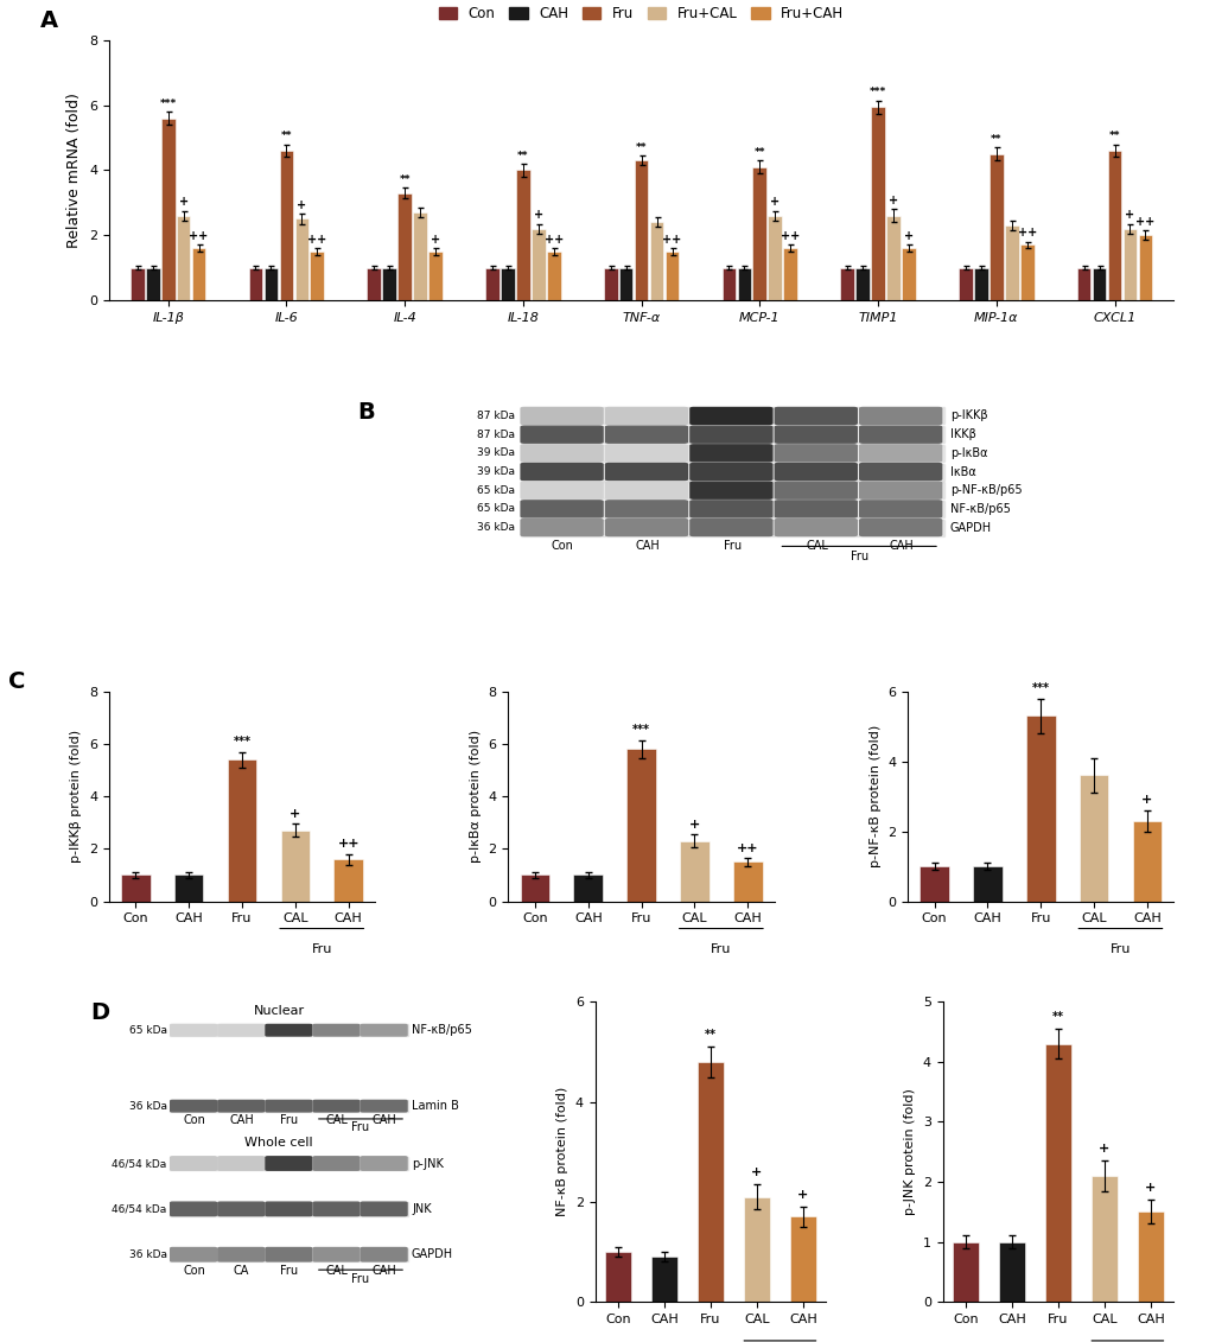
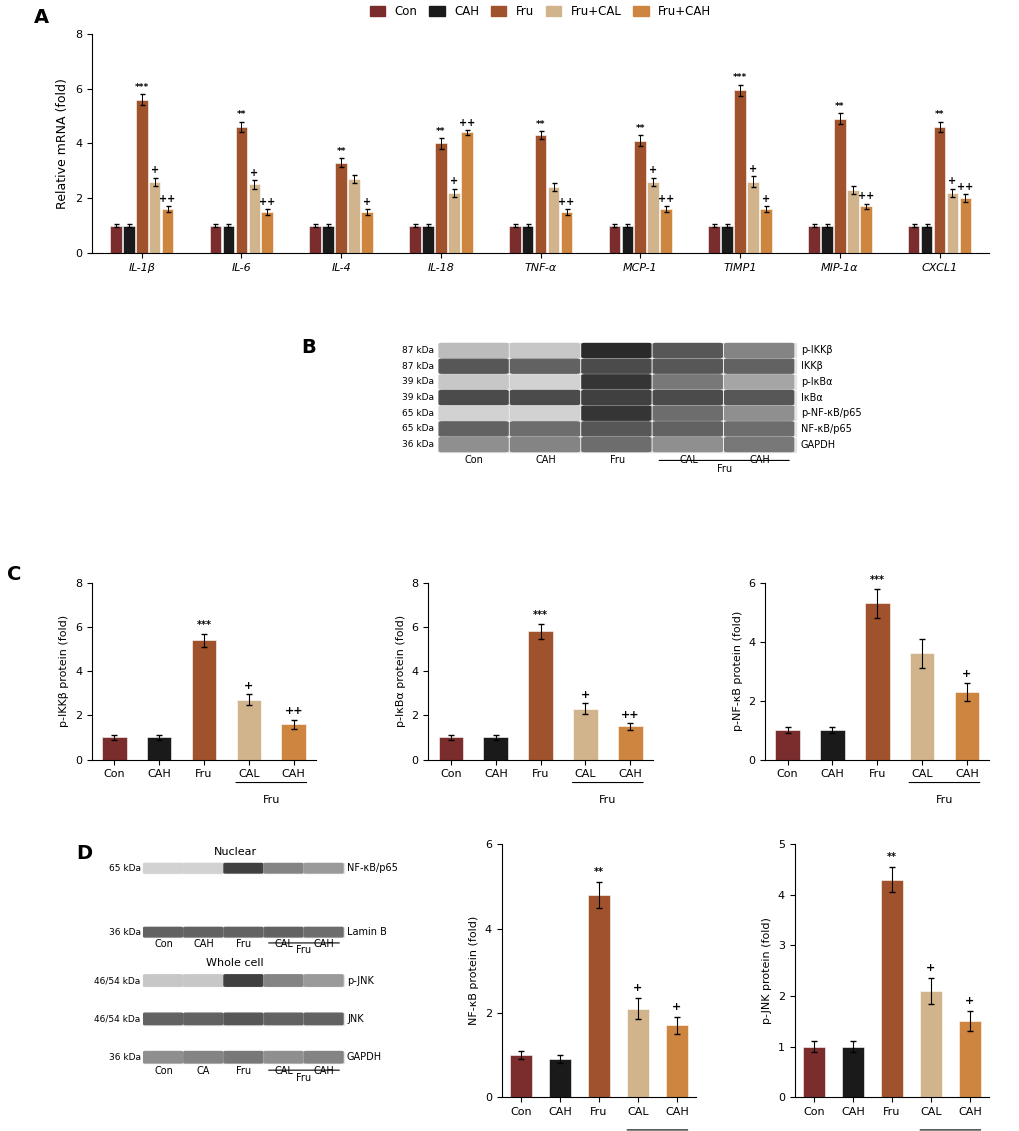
Fru+CAH/IL-18: 1.5 -> 4.4
Fru/MIP-1α: 4.50 -> 4.90
